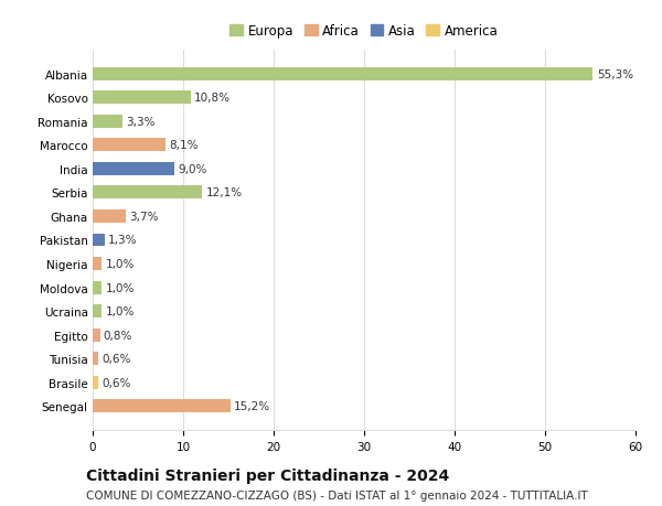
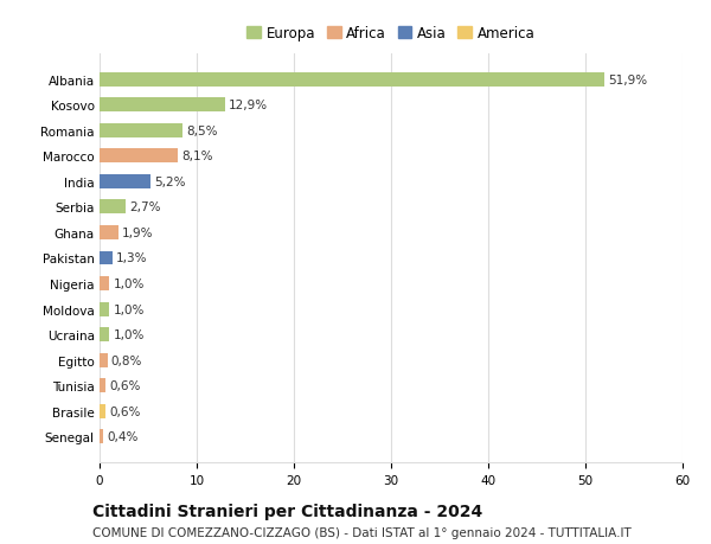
Albania: 55,3% -> 51,9%
Kosovo: 10,8% -> 12,9%
Romania: 3,3% -> 8,5%
India: 9,0% -> 5,2%
Serbia: 12,1% -> 2,7%
Ghana: 3,7% -> 1,9%
Senegal: 15,2% -> 0,4%
